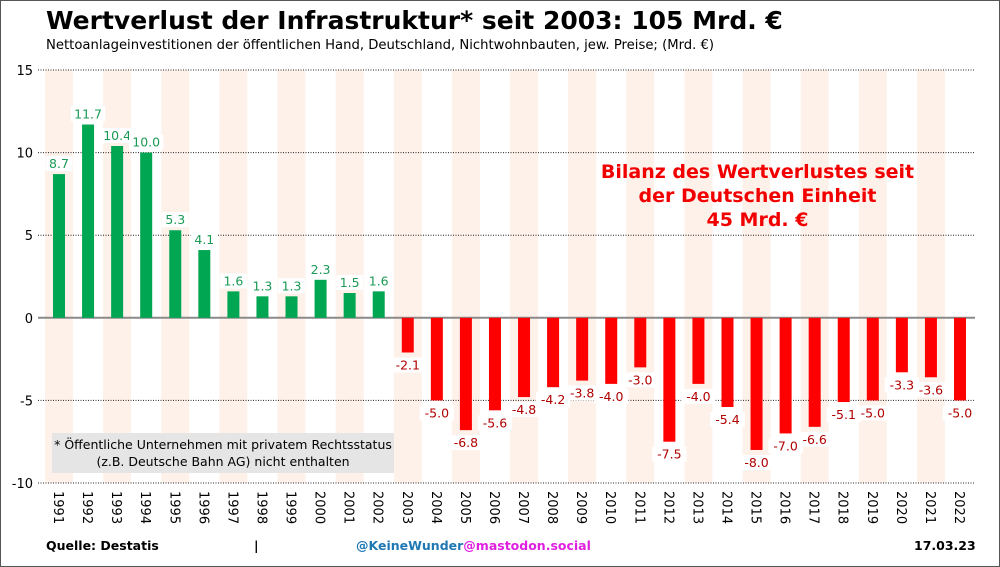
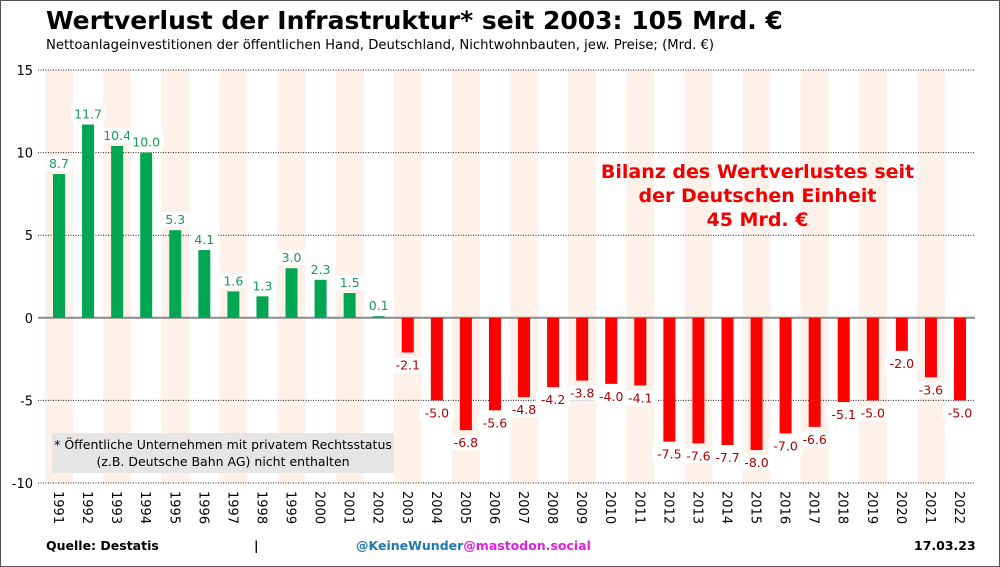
1999: 1.3 -> 3.0
2002: 1.6 -> 0.1
2011: -3.0 -> -4.1
2013: -4.0 -> -7.6
2014: -5.4 -> -7.7
2020: -3.3 -> -2.0
